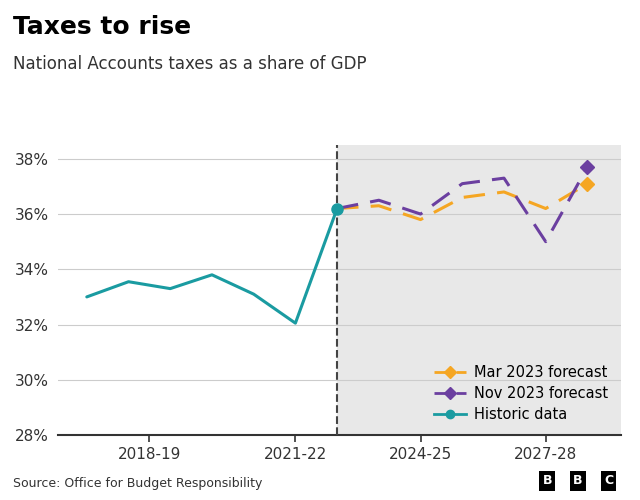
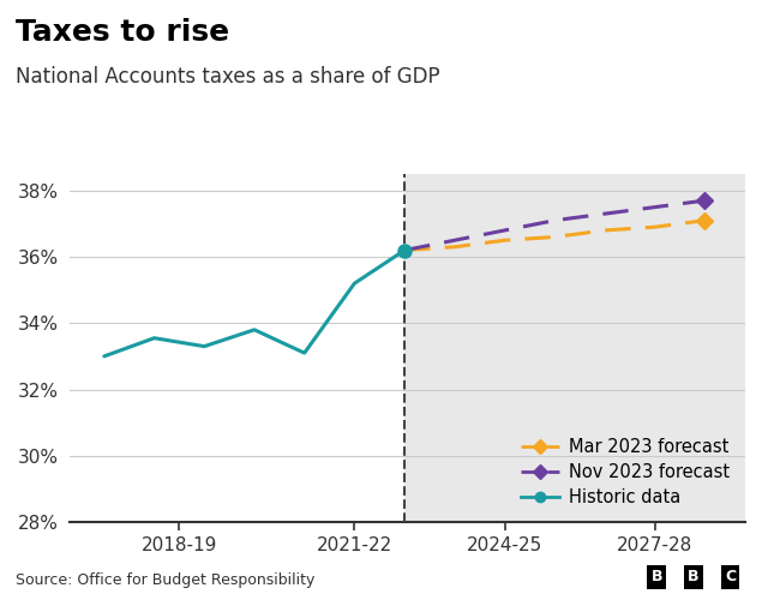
Historic data/2021-22: 32.05% -> 35.20%
Mar 2023 forecast/2024-25: 35.8% -> 36.5%
Nov 2023 forecast/2024-25: 36.0% -> 36.8%
Mar 2023 forecast/2027-28: 36.2% -> 36.9%
Nov 2023 forecast/2027-28: 35.0% -> 37.5%
